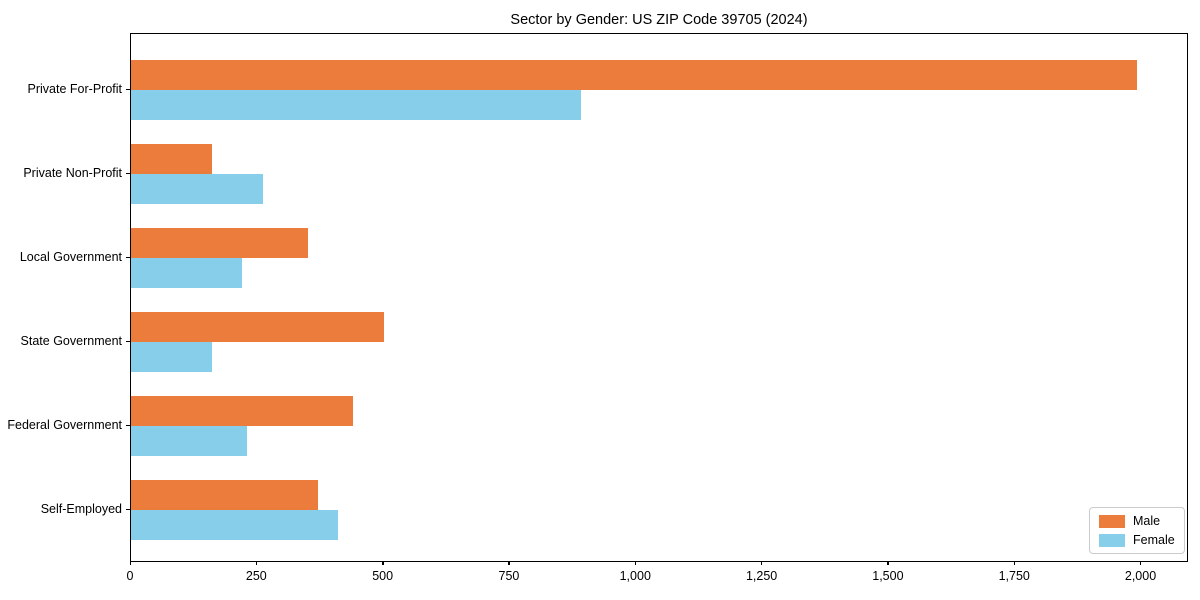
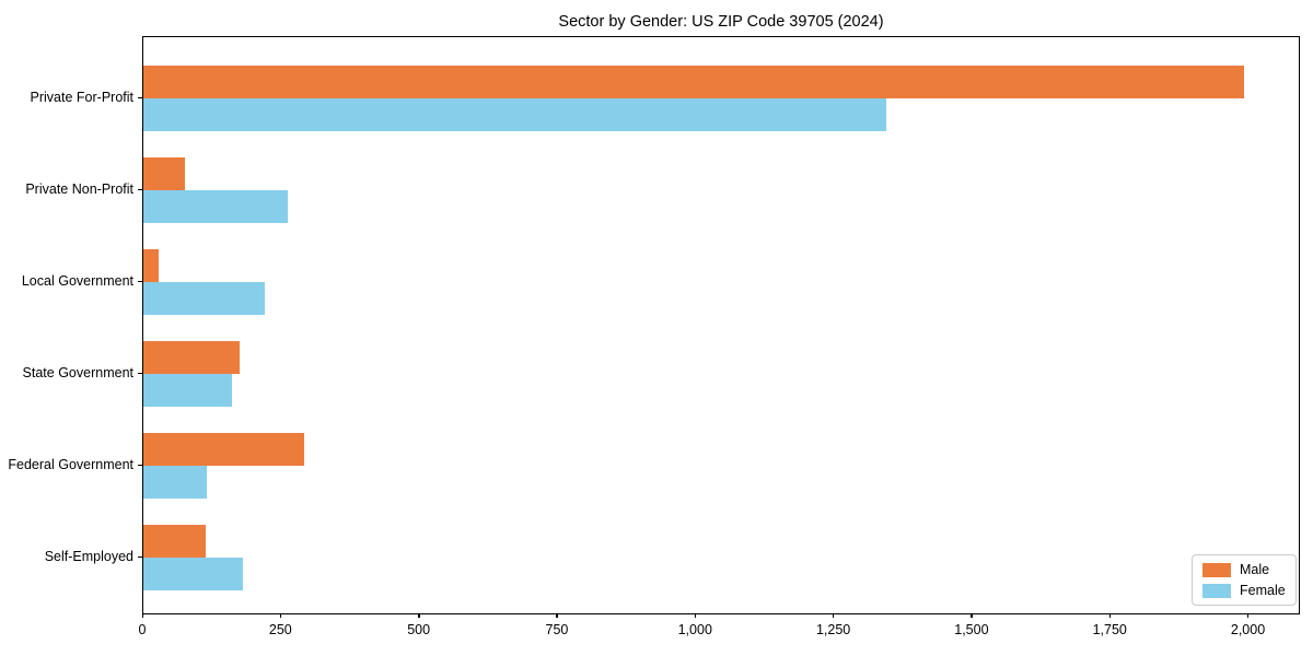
Female/Private For-Profit: 890 -> 1340
Male/Private Non-Profit: 160 -> 80
Male/Local Government: 350 -> 30
Male/State Government: 500 -> 180
Male/Federal Government: 440 -> 290
Female/Federal Government: 230 -> 110
Male/Self-Employed: 370 -> 110
Female/Self-Employed: 410 -> 180
